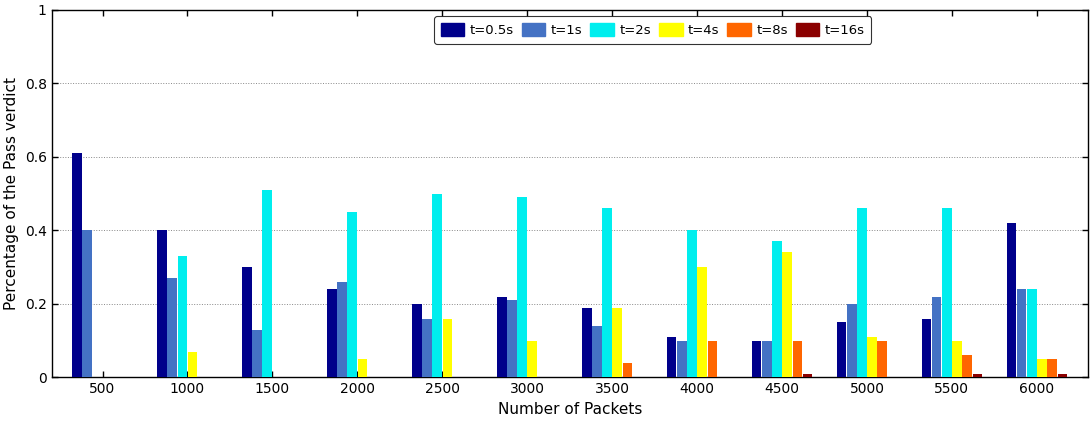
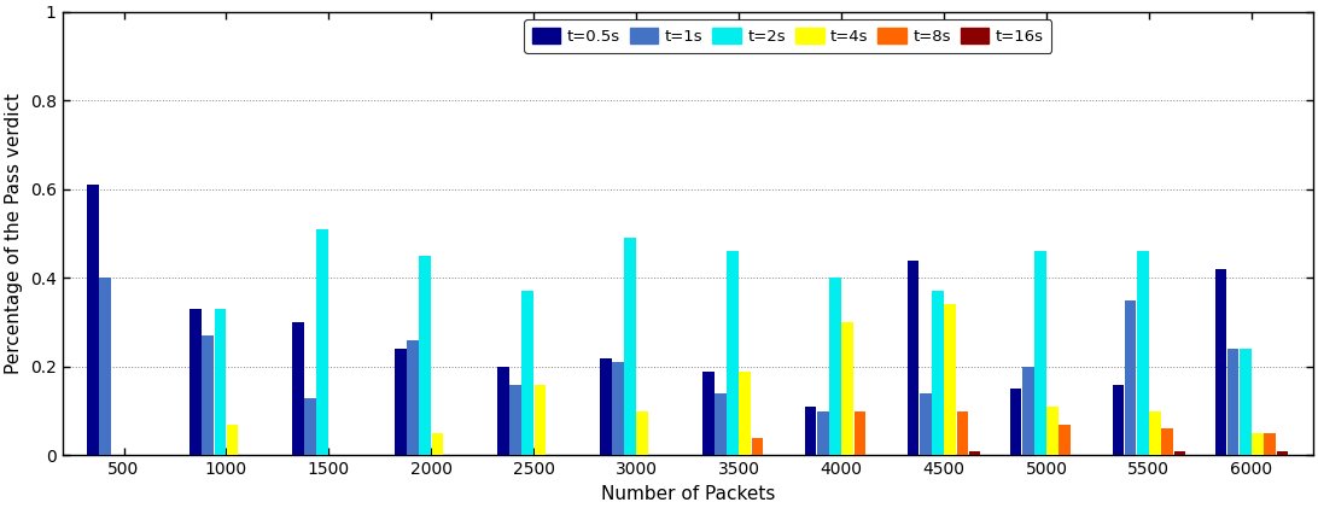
t=0.5s/1000: 0.40 -> 0.33
t=2s/2500: 0.50 -> 0.37
t=0.5s/4500: 0.10 -> 0.44
t=1s/4500: 0.10 -> 0.14
t=8s/5000: 0.10 -> 0.07
t=1s/5500: 0.22 -> 0.35
